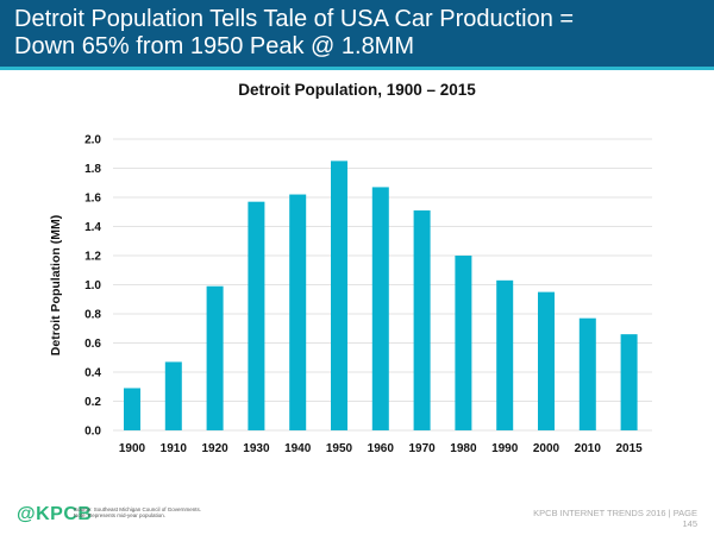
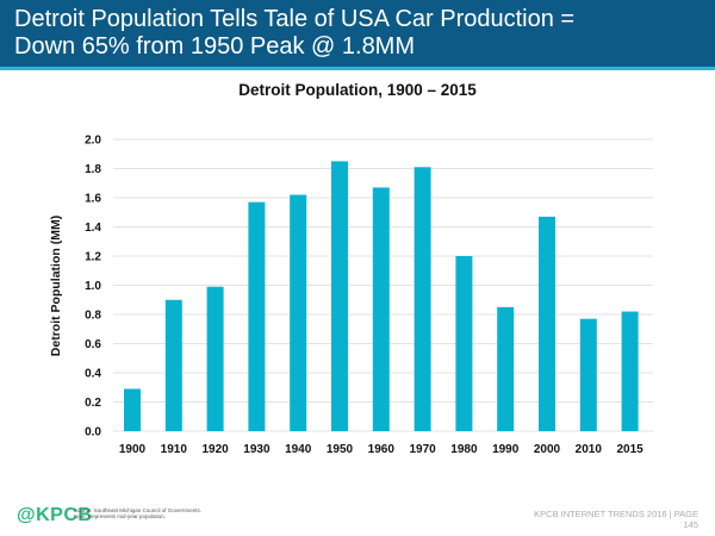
1910: 0.47 -> 0.90
1970: 1.51 -> 1.81
1990: 1.03 -> 0.85
2000: 0.95 -> 1.47
2015: 0.66 -> 0.82
